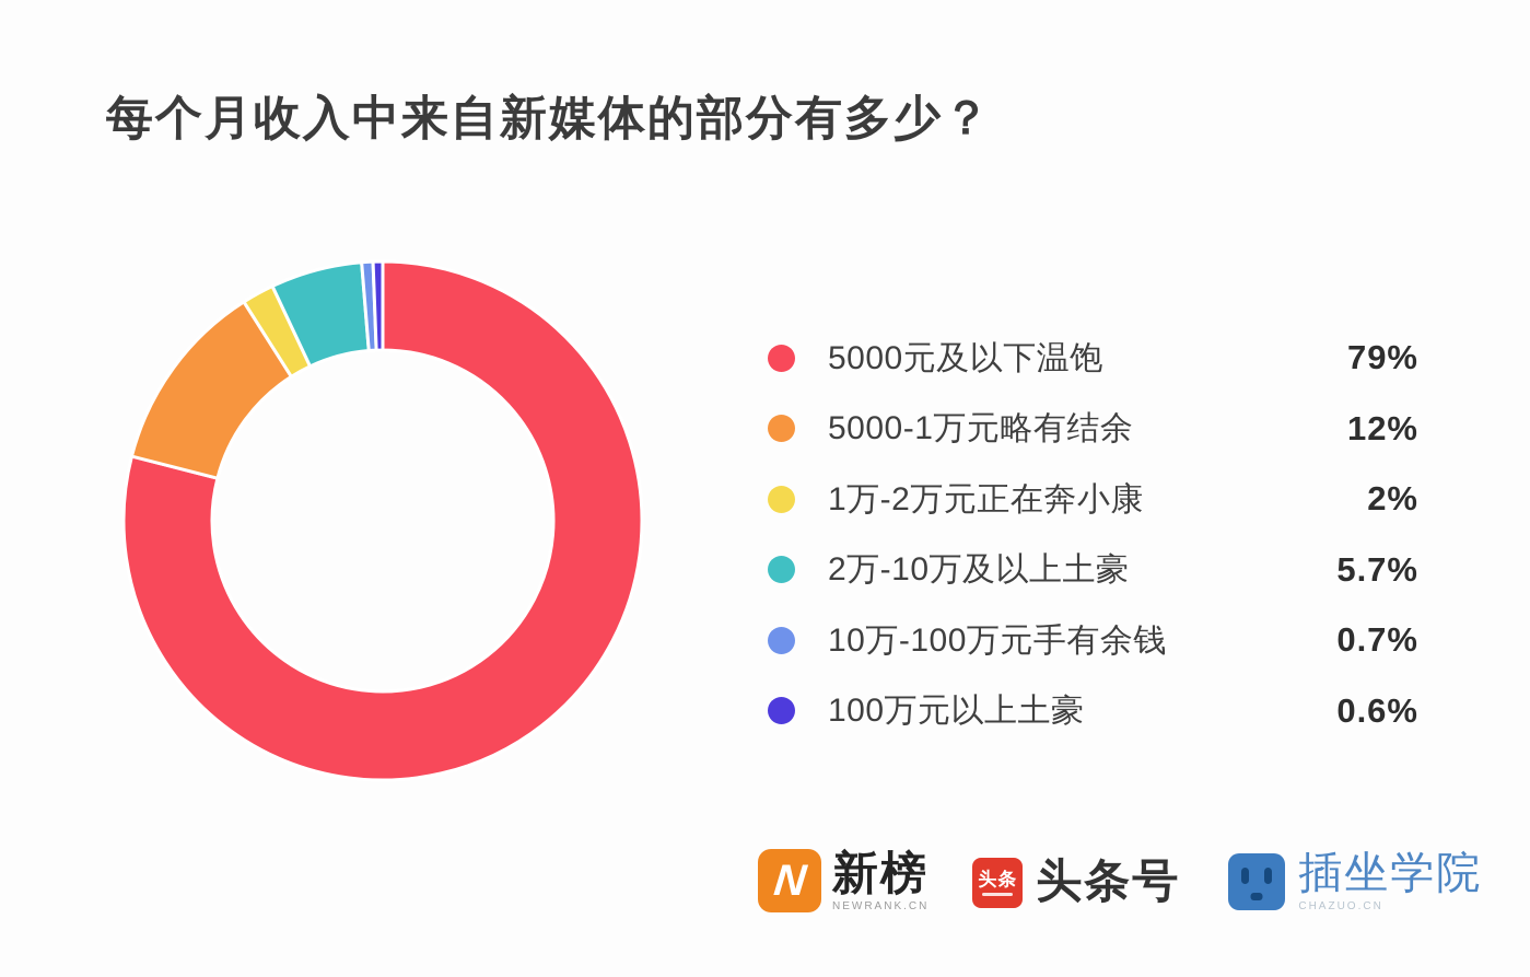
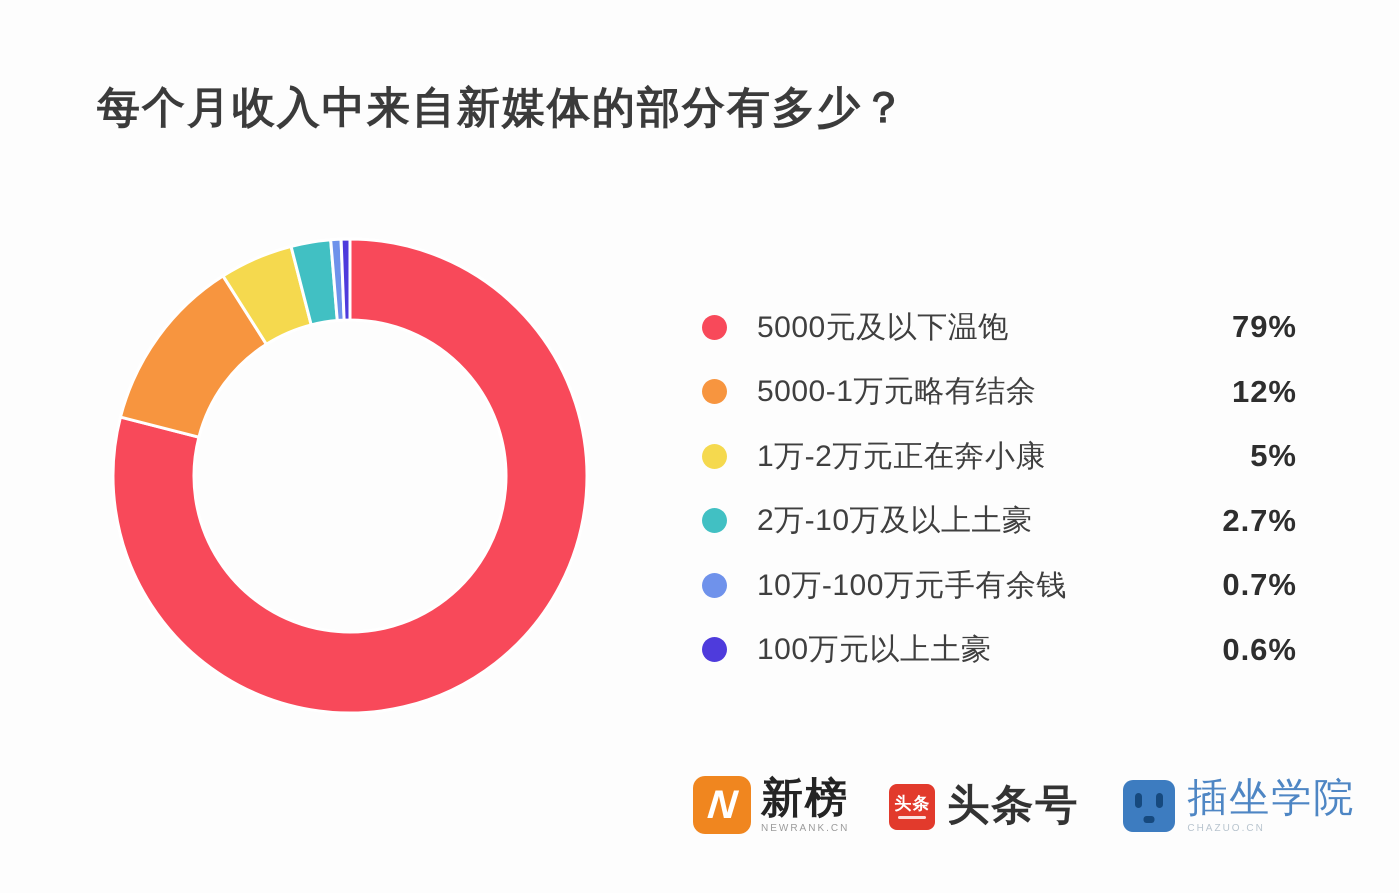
1万-2万元正在奔小康: 2% -> 5%
2万-10万及以上土豪: 5.7% -> 2.7%
